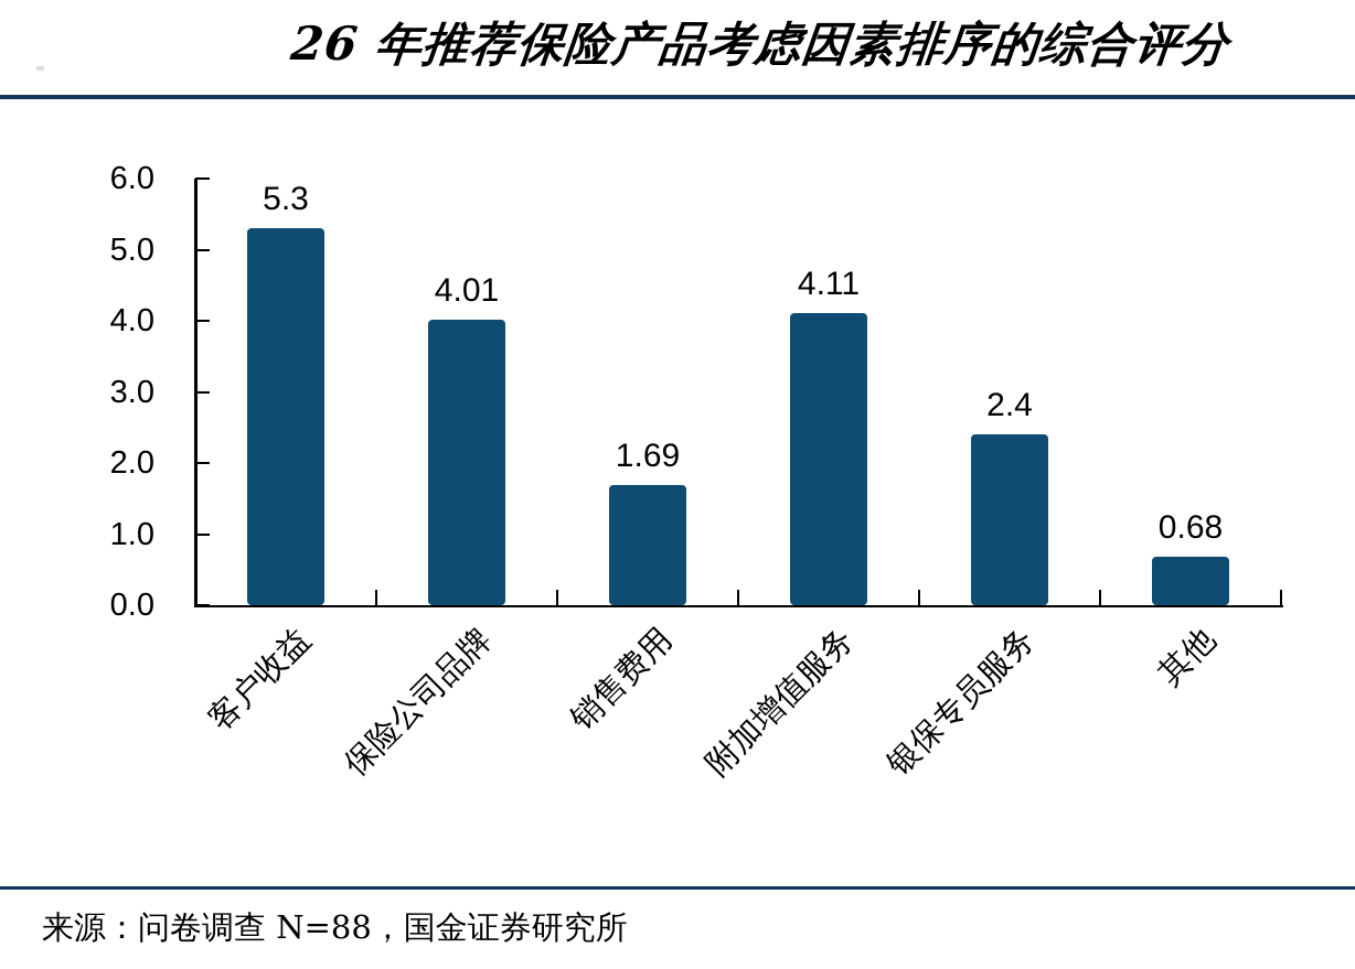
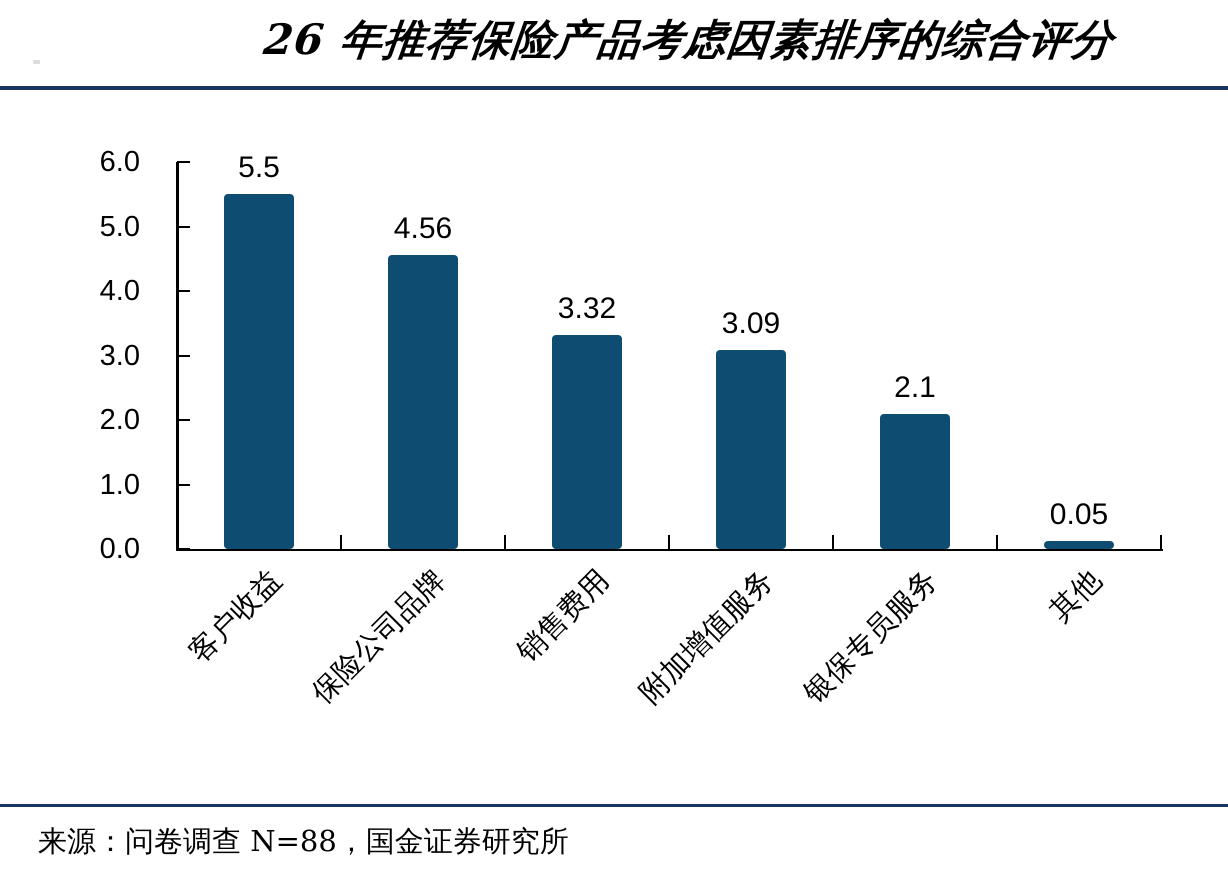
客户收益: 5.3 -> 5.5
保险公司品牌: 4.01 -> 4.56
销售费用: 1.69 -> 3.32
附加增值服务: 4.11 -> 3.09
银保专员服务: 2.4 -> 2.1
其他: 0.68 -> 0.05
